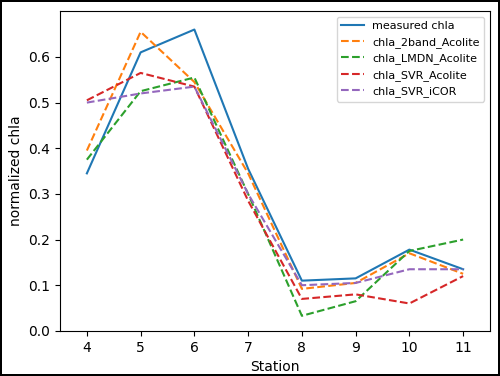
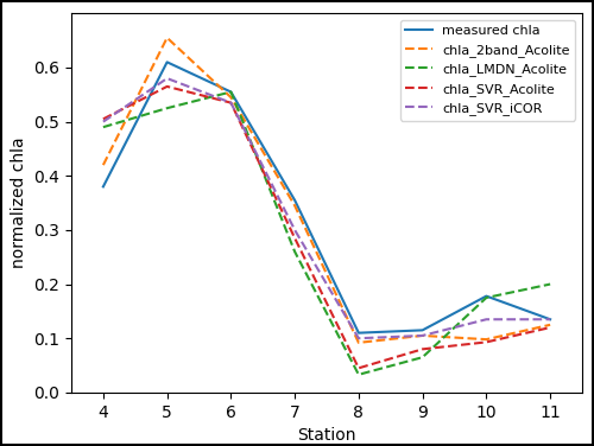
measured chla/4: 0.345 -> 0.380
chla_2band_Acolite/4: 0.395 -> 0.420
chla_LMDN_Acolite/4: 0.375 -> 0.490
chla_SVR_iCOR/5: 0.520 -> 0.580
measured chla/6: 0.660 -> 0.555
chla_LMDN_Acolite/7: 0.300 -> 0.260
chla_SVR_Acolite/8: 0.070 -> 0.045
chla_2band_Acolite/10: 0.170 -> 0.098
chla_SVR_Acolite/10: 0.060 -> 0.093
